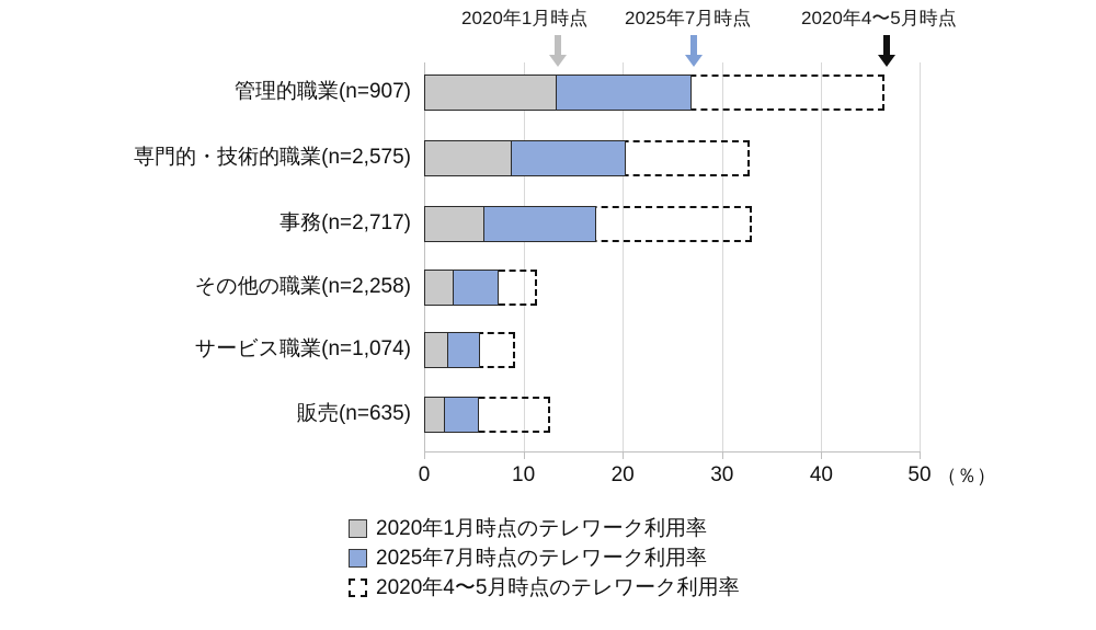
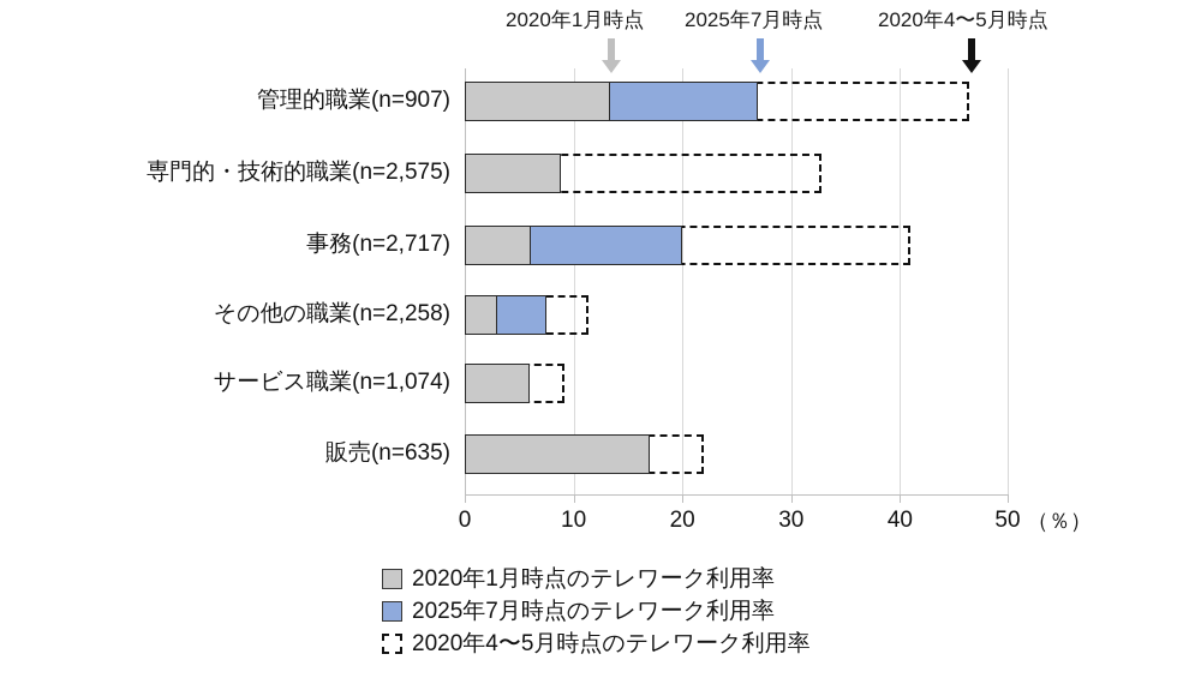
2025年7月時点のテレワーク利用率/専門的・技術的職業(n=2,575): 20 -> 6
2025年7月時点のテレワーク利用率/事務(n=2,717): 17 -> 20
2020年4〜5月時点のテレワーク利用率/事務(n=2,717): 33 -> 41
2020年1月時点のテレワーク利用率/サービス職業(n=1,074): 2 -> 6
2020年1月時点のテレワーク利用率/販売(n=635): 2 -> 17
2020年4〜5月時点のテレワーク利用率/販売(n=635): 13 -> 22
